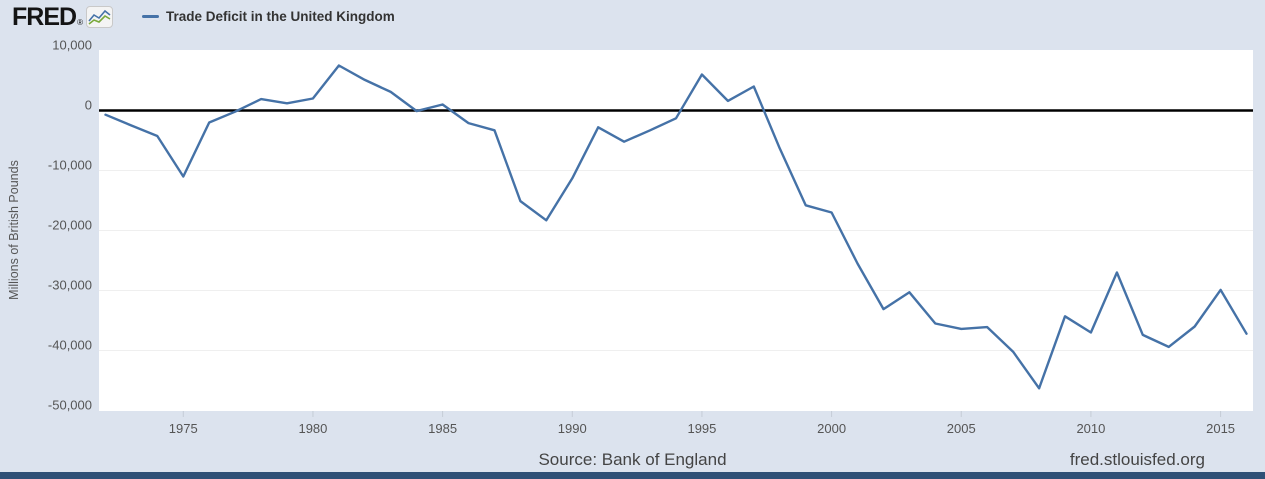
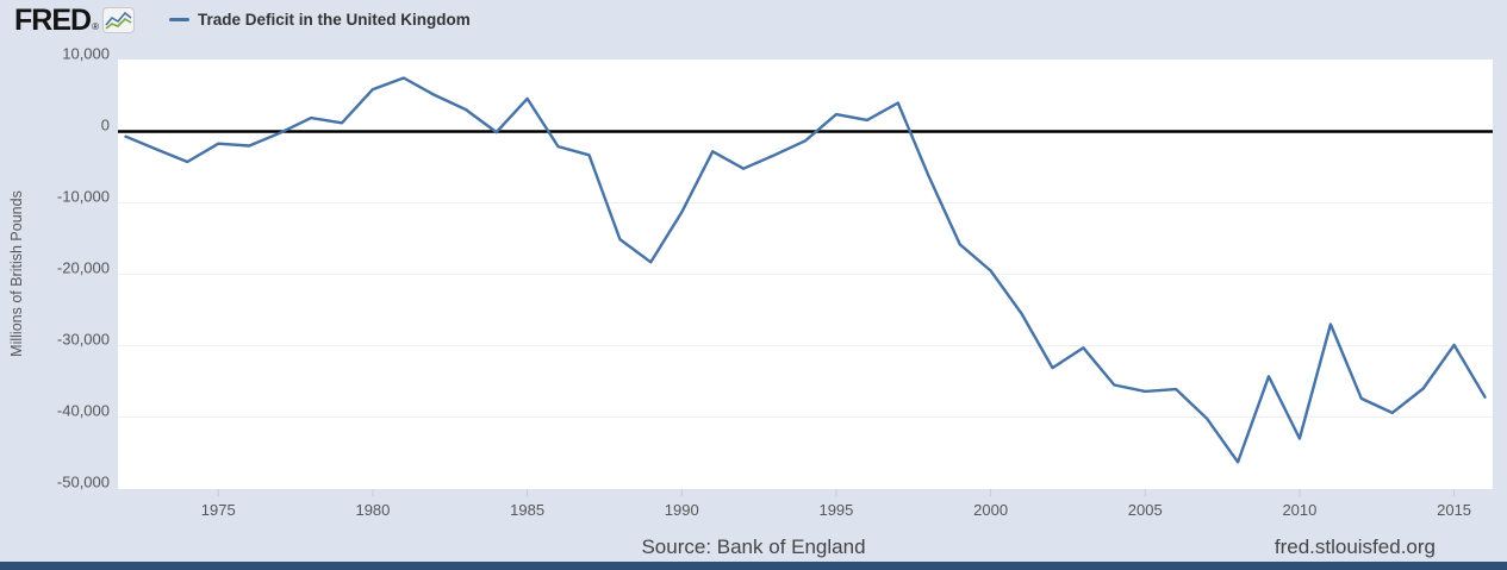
1975: -11000 -> -2000
1980: 2000 -> 6000
1985: 1000 -> 5000
1995: 6000 -> 2000
2000: -17000 -> -20000
2010: -37000 -> -43000
